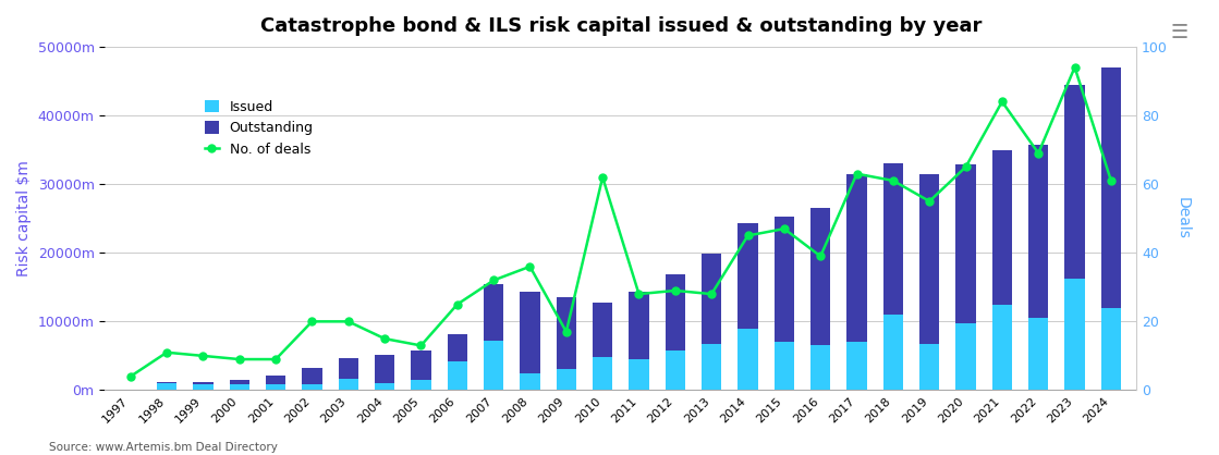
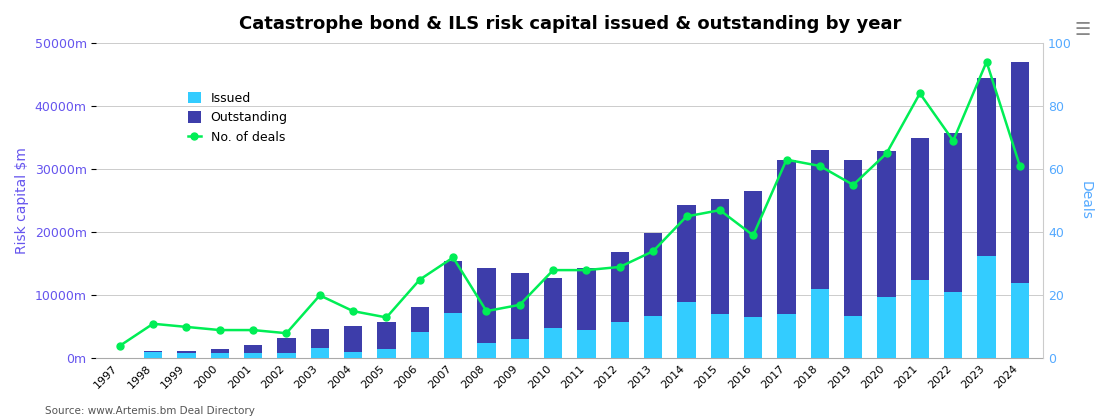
No. of deals/2002: 20 -> 8
No. of deals/2008: 36 -> 15
No. of deals/2010: 62 -> 28
No. of deals/2013: 28 -> 34
